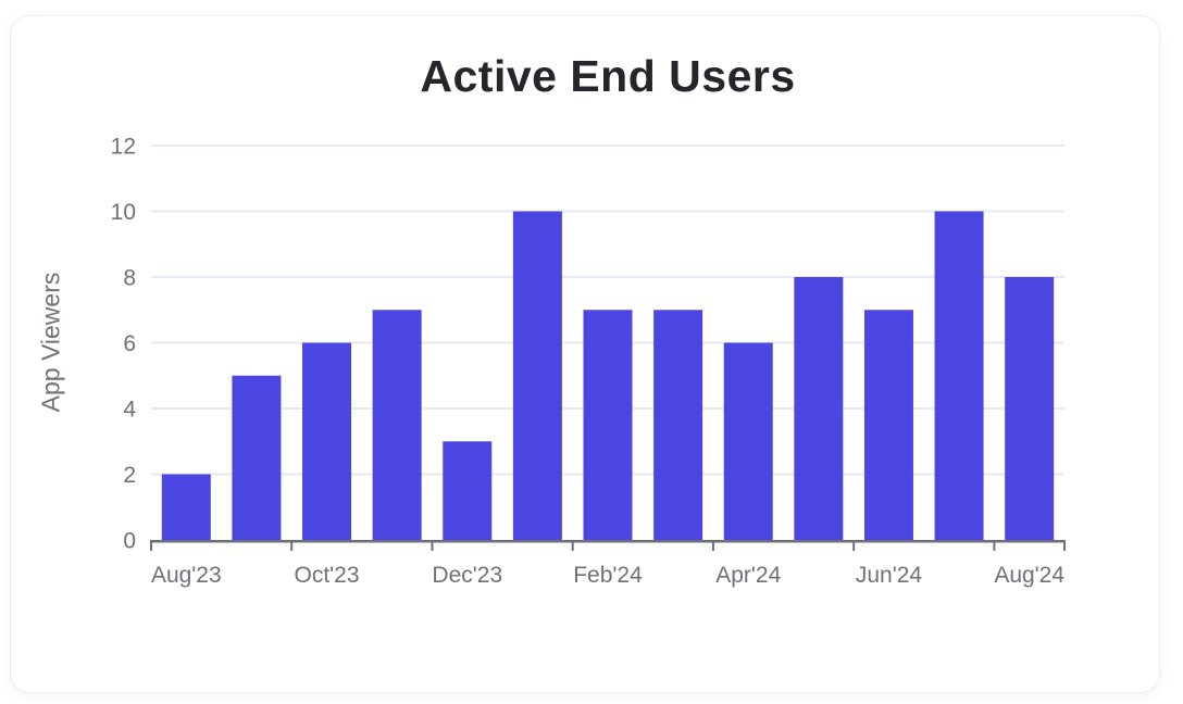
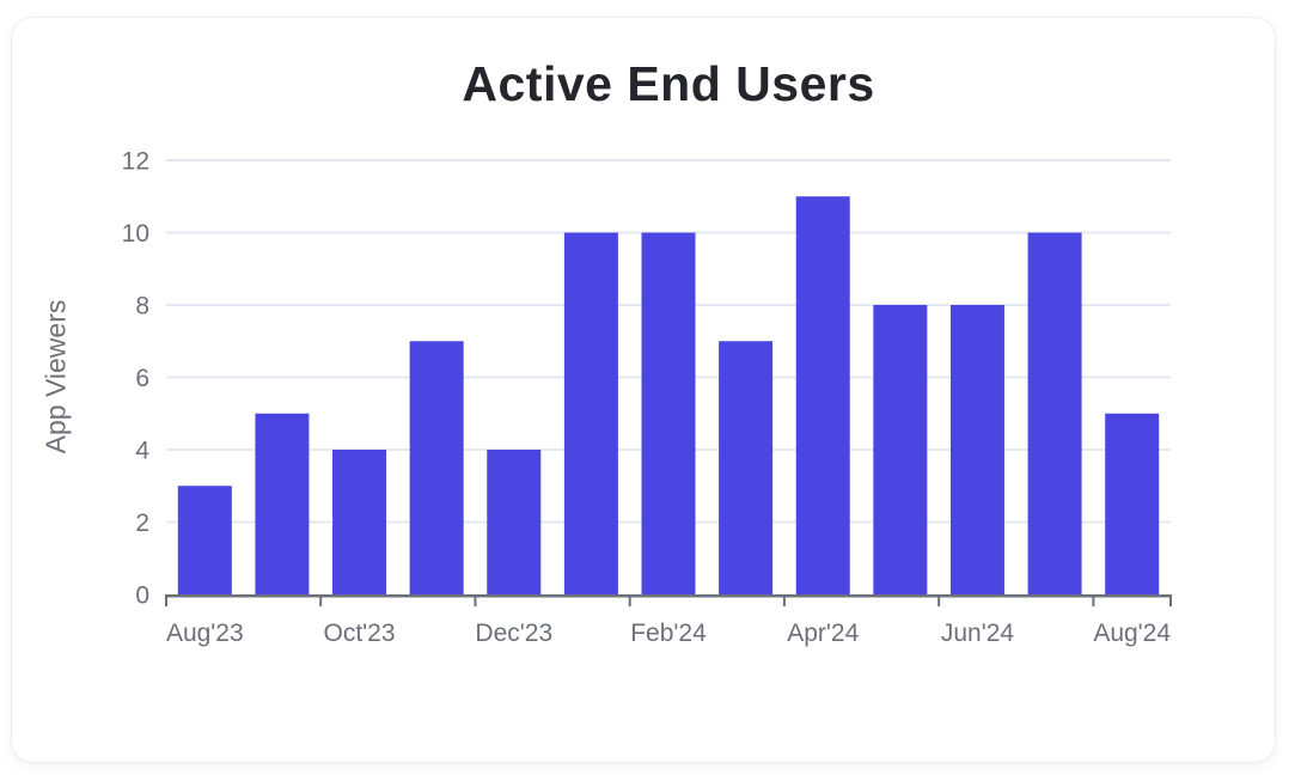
Aug'23: 2 -> 3
Oct'23: 6 -> 4
Dec'23: 3 -> 4
Feb'24: 7 -> 10
Apr'24: 6 -> 11
Jun'24: 7 -> 8
Aug'24: 8 -> 5
